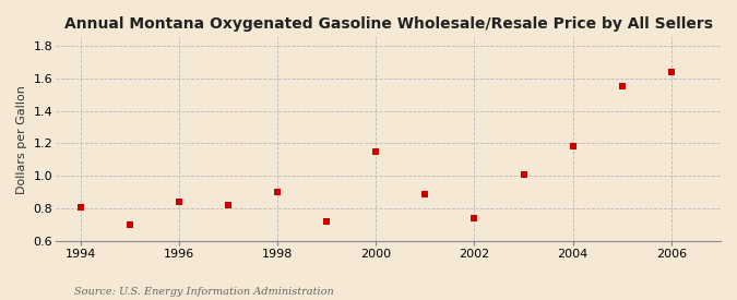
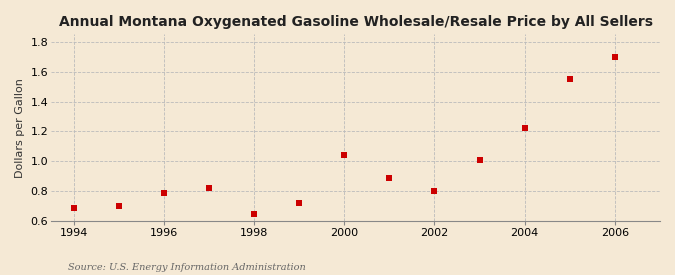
1994: 0.81 -> 0.69
1996: 0.84 -> 0.79
1998: 0.90 -> 0.65
2000: 1.15 -> 1.04
2002: 0.74 -> 0.80
2004: 1.18 -> 1.22
2006: 1.64 -> 1.70
